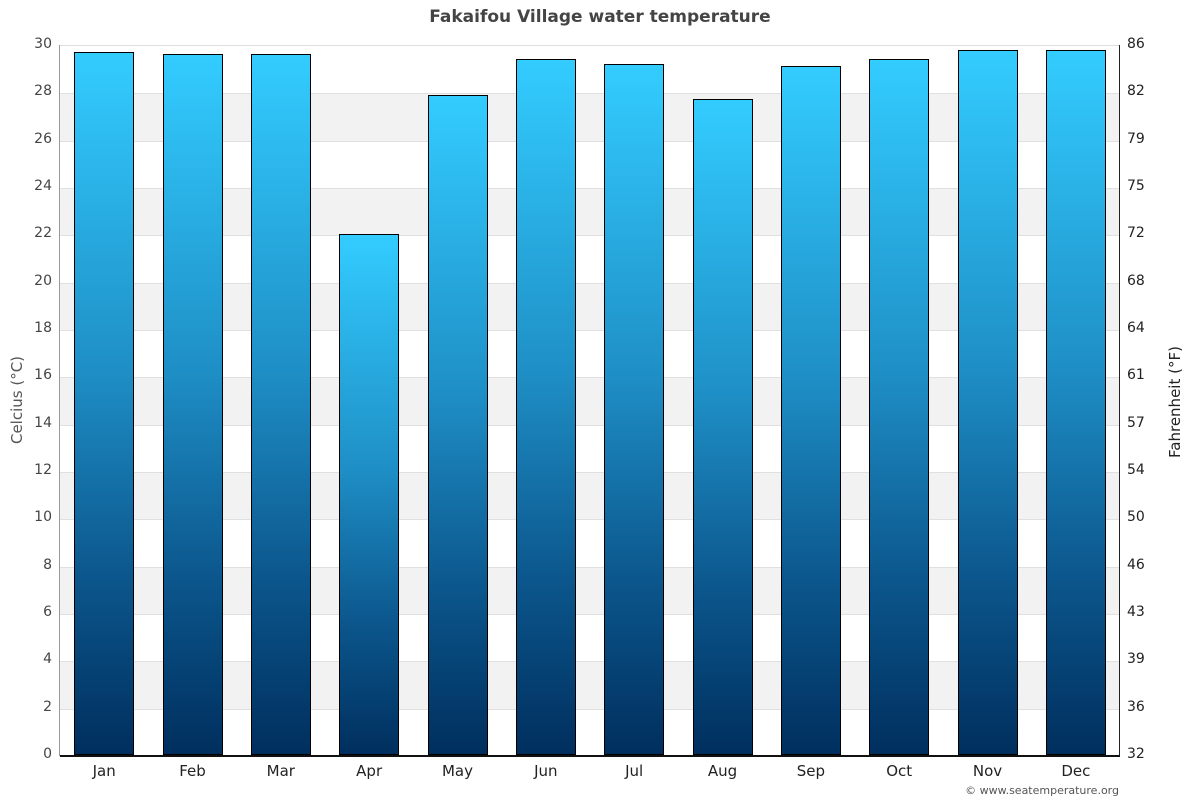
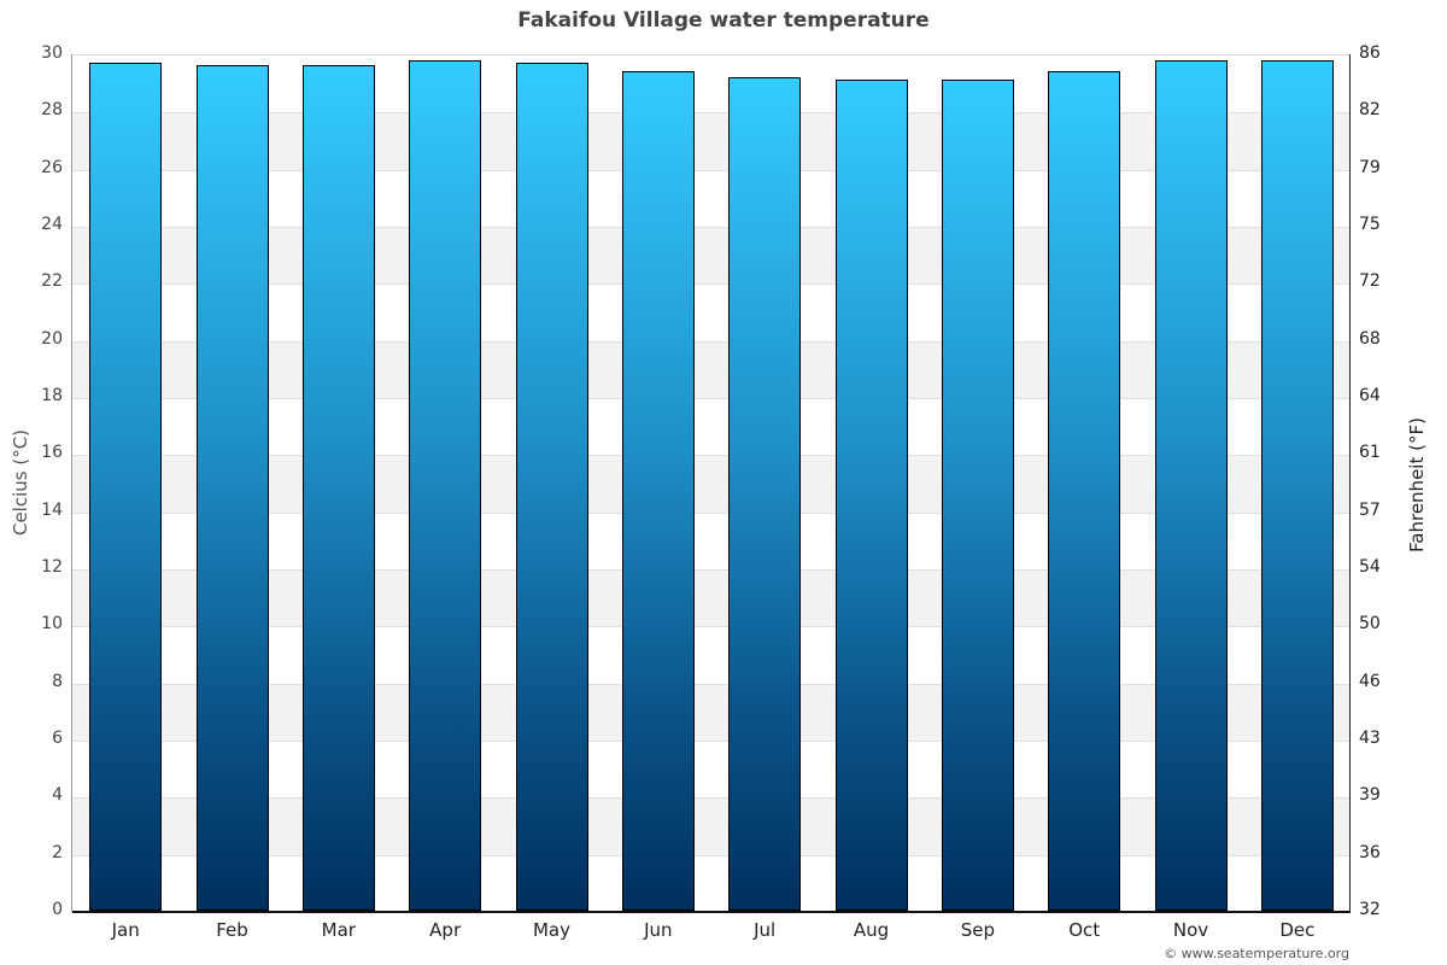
Apr: 22.0 -> 29.8
May: 27.9 -> 29.7
Aug: 27.7 -> 29.1
